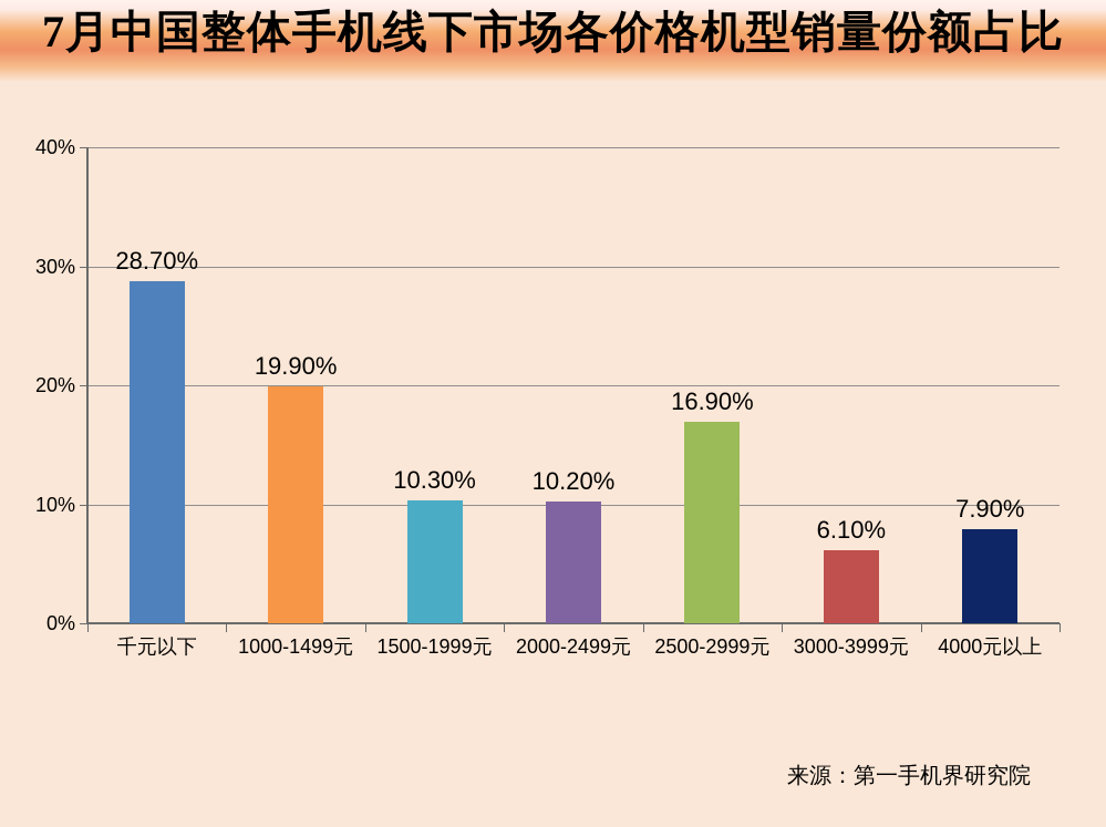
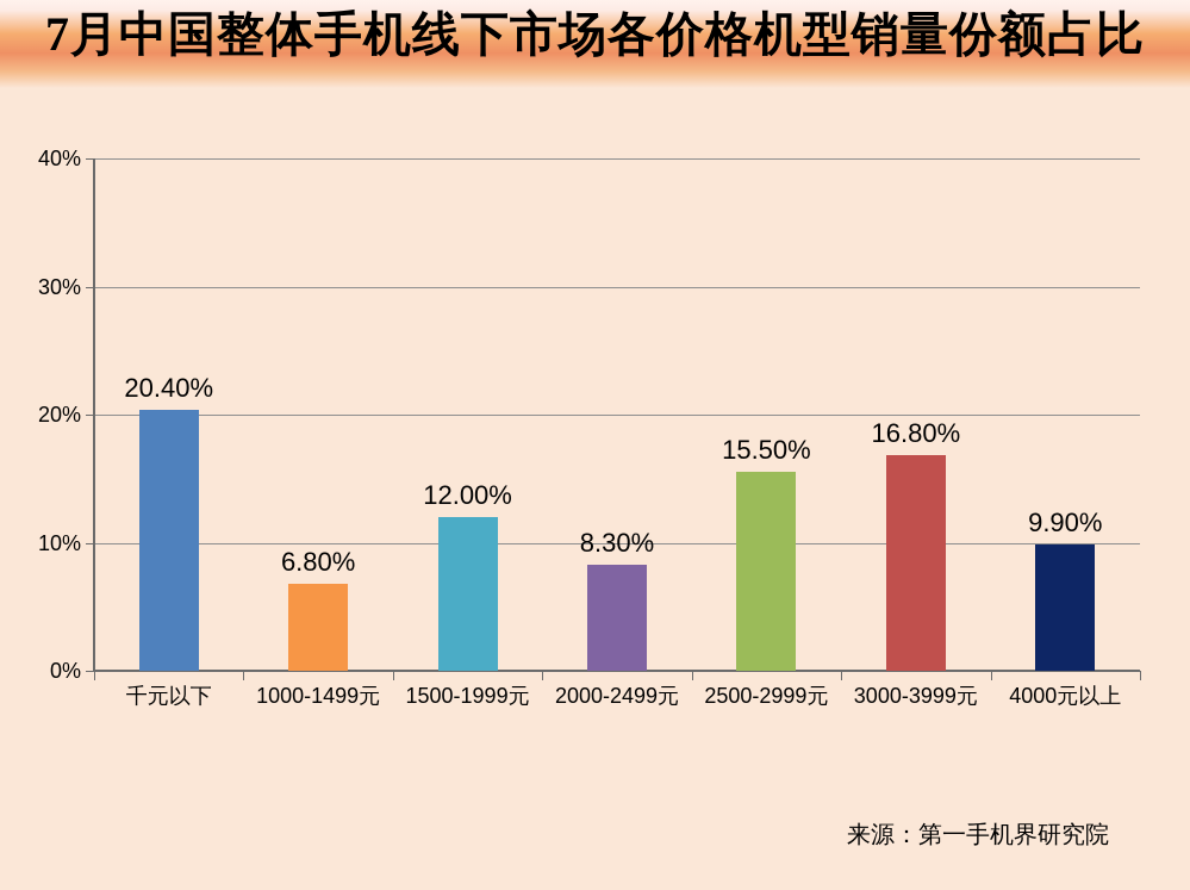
千元以下: 28.70% -> 20.40%
1000-1499元: 19.90% -> 6.80%
1500-1999元: 10.30% -> 12.00%
2000-2499元: 10.20% -> 8.30%
2500-2999元: 16.90% -> 15.50%
3000-3999元: 6.10% -> 16.80%
4000元以上: 7.90% -> 9.90%
